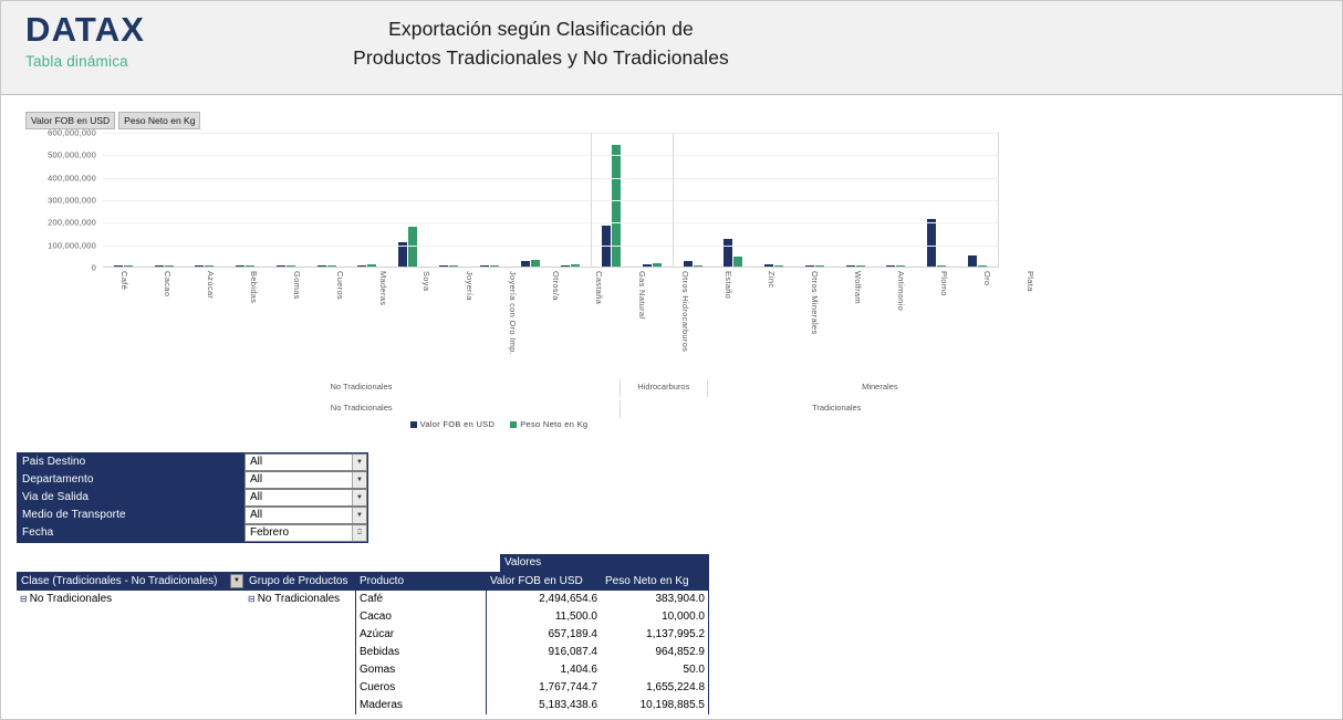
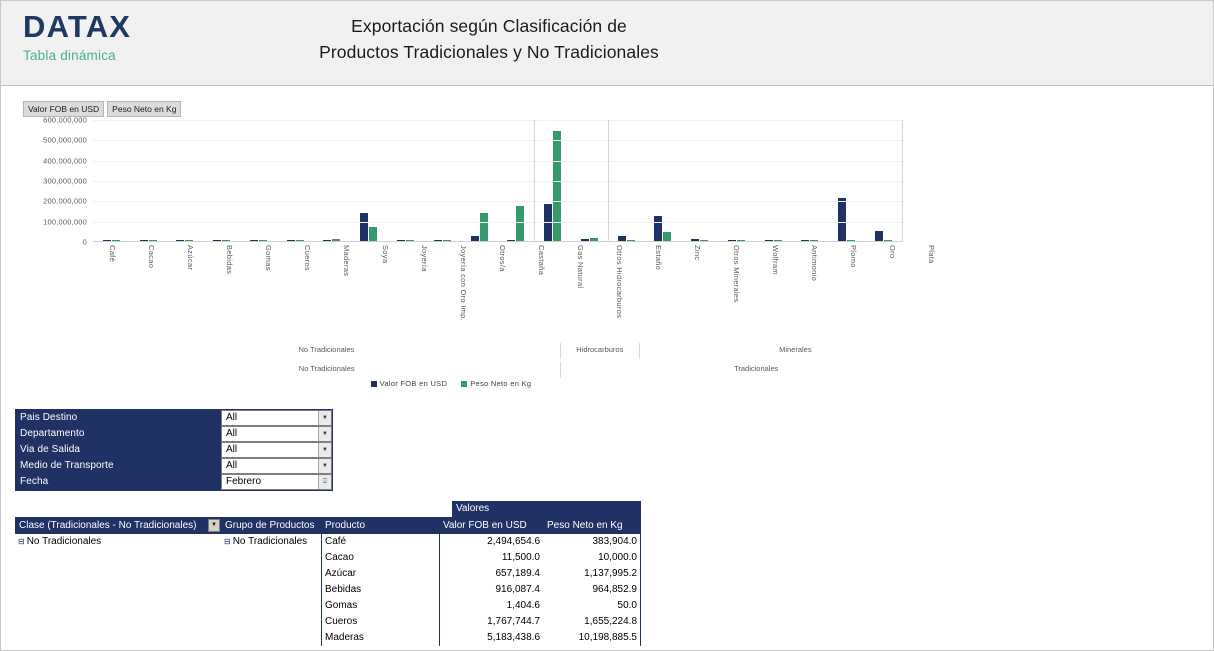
Valor FOB en USD/Soya: 110000000 -> 140000000
Peso Neto en Kg/Soya: 180000000 -> 70000000
Peso Neto en Kg/Otros/a: 30000000 -> 140000000
Peso Neto en Kg/Castaña: 10000000 -> 170000000
